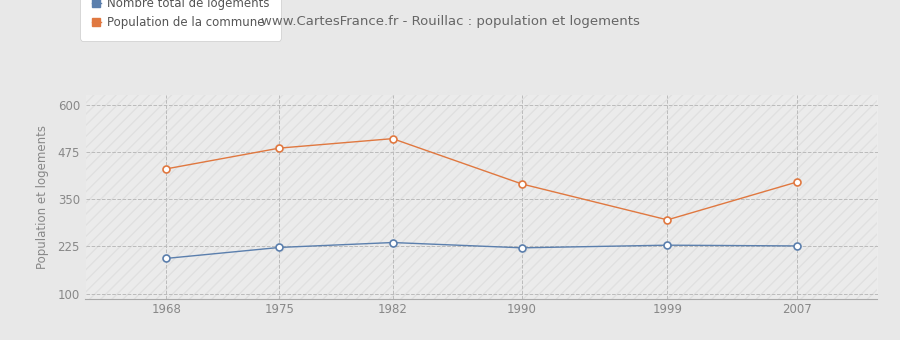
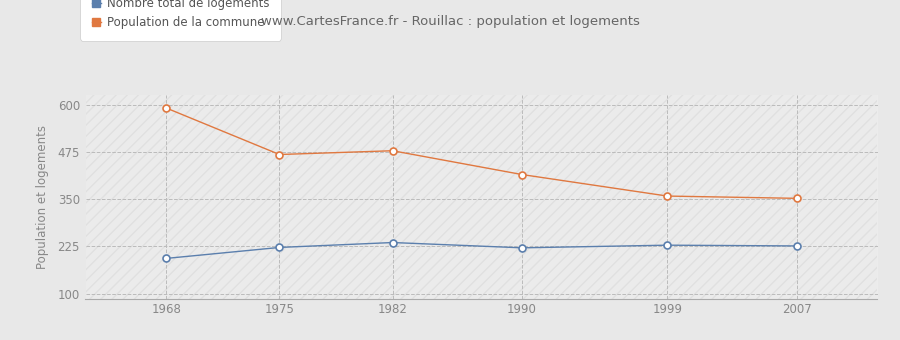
Population de la commune/1968: 430 -> 591
Population de la commune/1975: 485 -> 468
Population de la commune/1982: 510 -> 478
Population de la commune/1990: 390 -> 415
Population de la commune/1999: 295 -> 358
Population de la commune/2007: 395 -> 352
